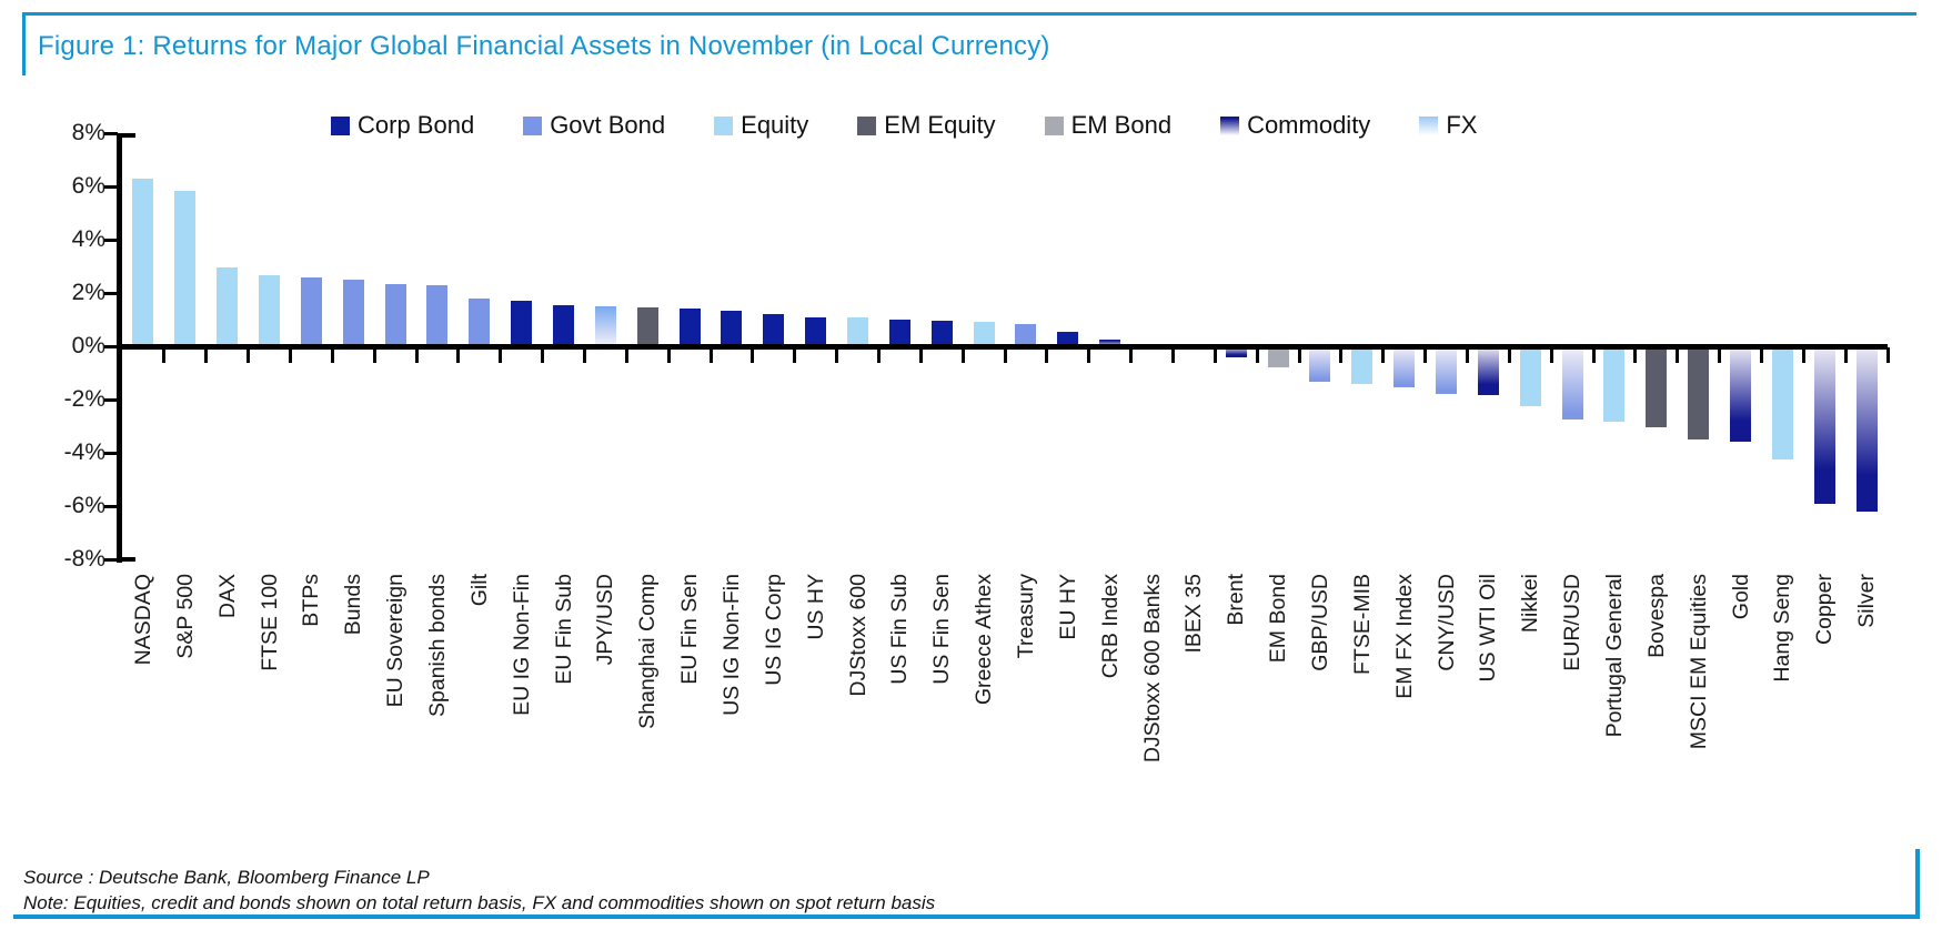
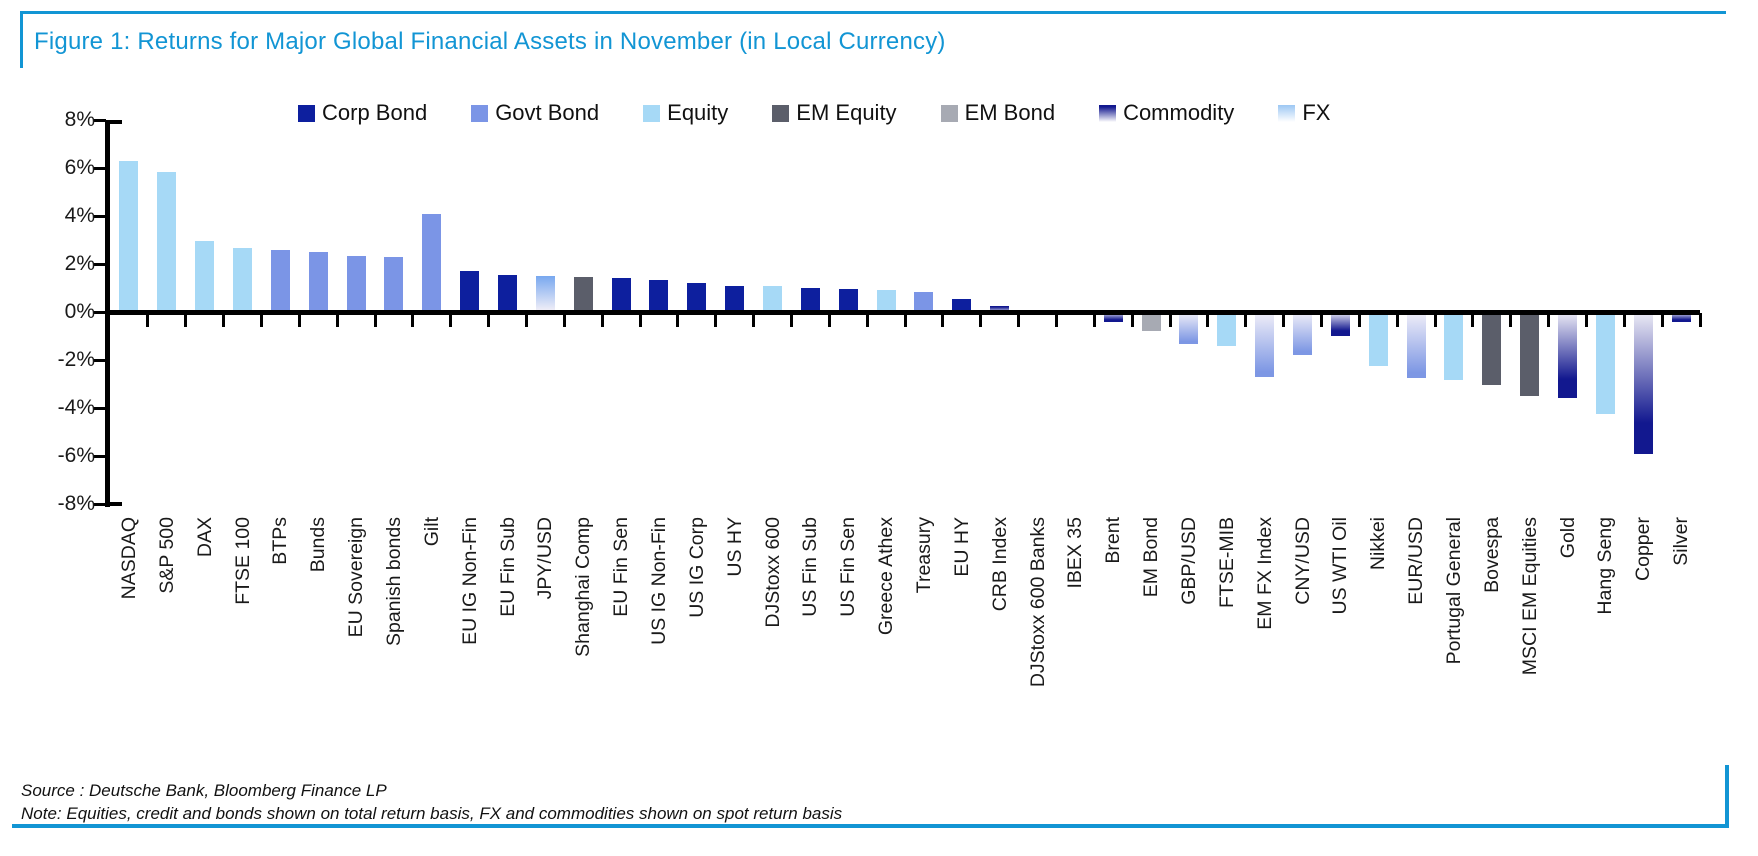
Gilt: 1.8% -> 4.1%
EM FX Index: -1.6% -> -2.7%
US WTI Oil: -1.9% -> -1.0%
Silver: -6.2% -> -0.4%
